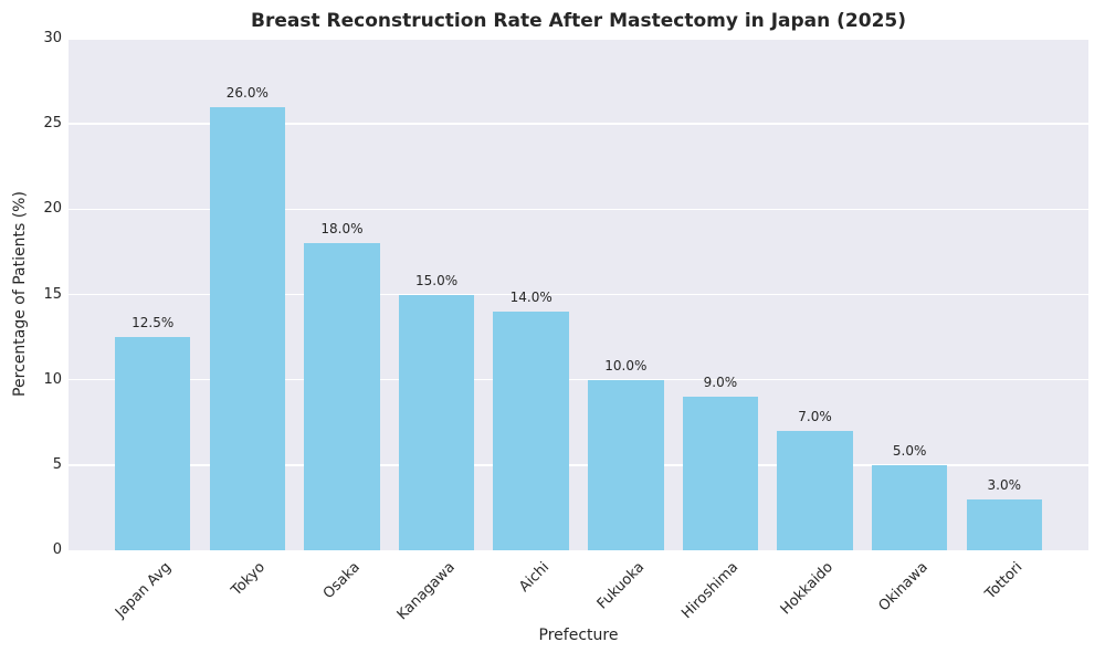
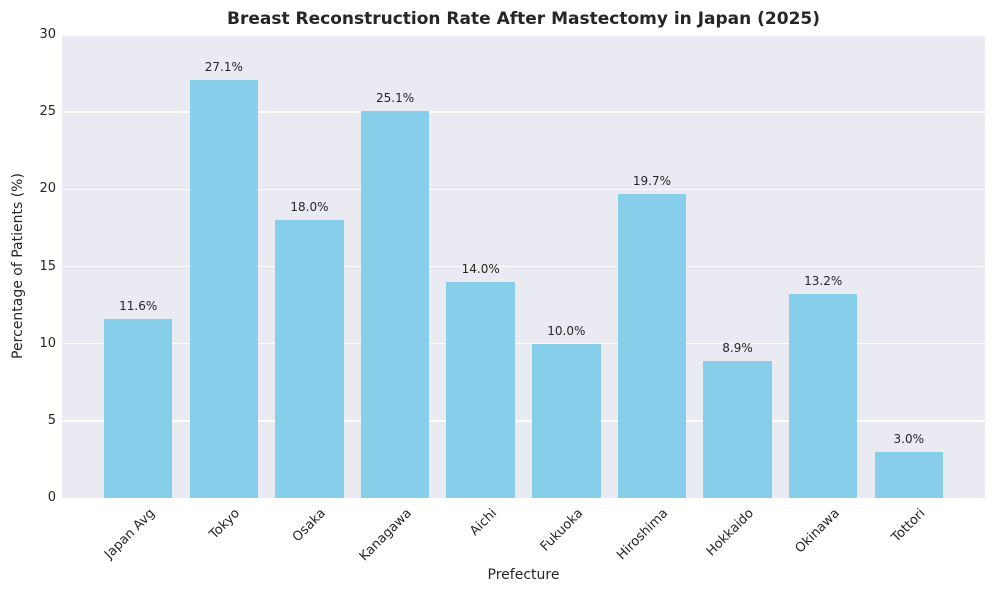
Japan Avg: 12.5% -> 11.6%
Tokyo: 26.0% -> 27.1%
Kanagawa: 15.0% -> 25.1%
Hiroshima: 9.0% -> 19.7%
Hokkaido: 7.0% -> 8.9%
Okinawa: 5.0% -> 13.2%
